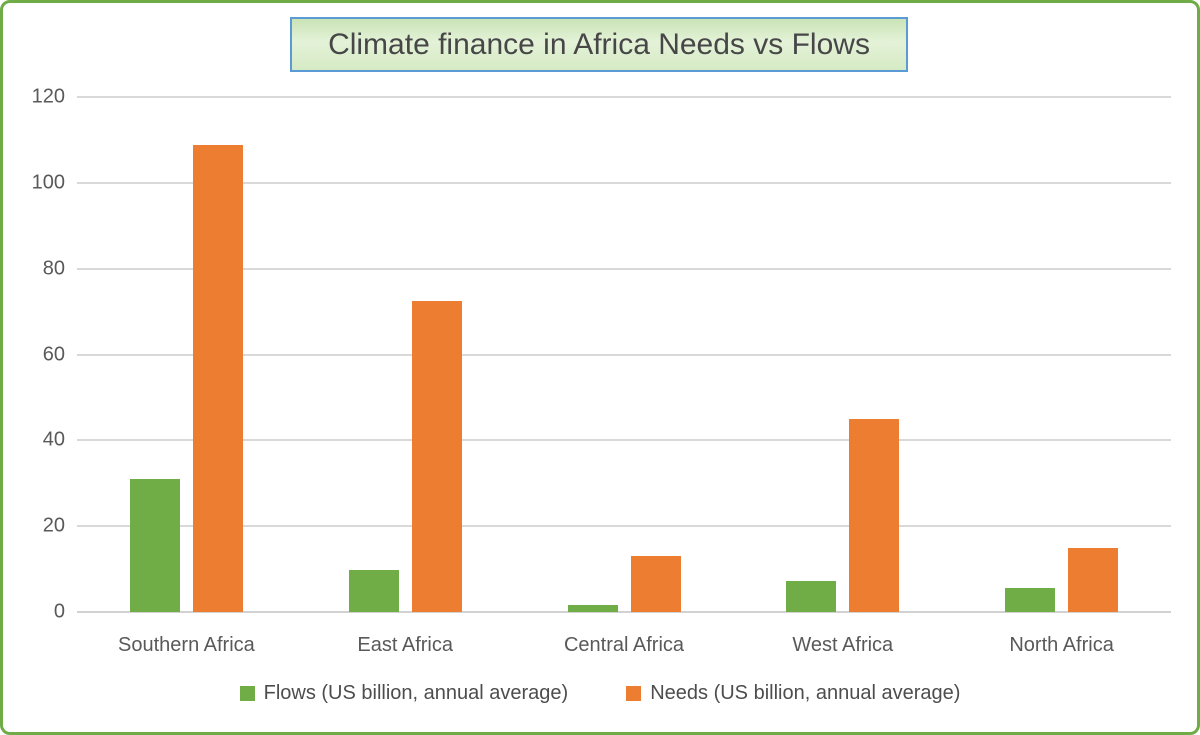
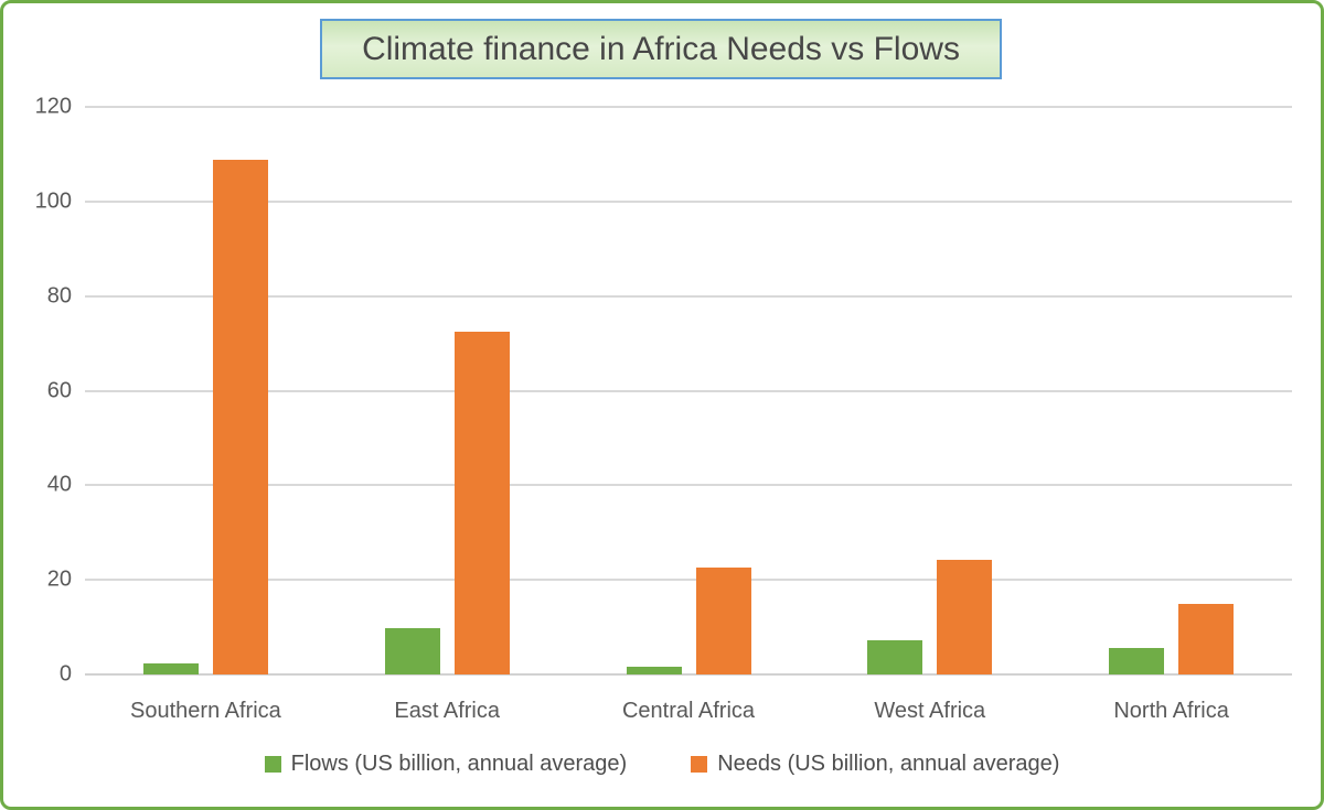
Flows (US billion, annual average)/Southern Africa: 31 -> 2
Needs (US billion, annual average)/Central Africa: 13 -> 23
Needs (US billion, annual average)/West Africa: 45 -> 24
